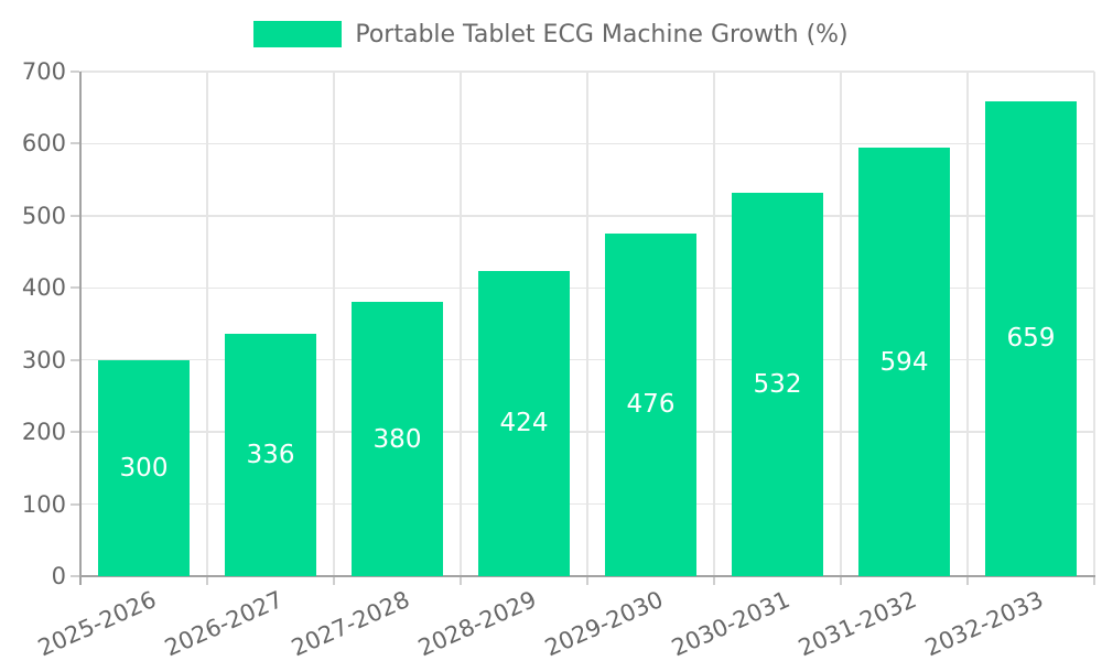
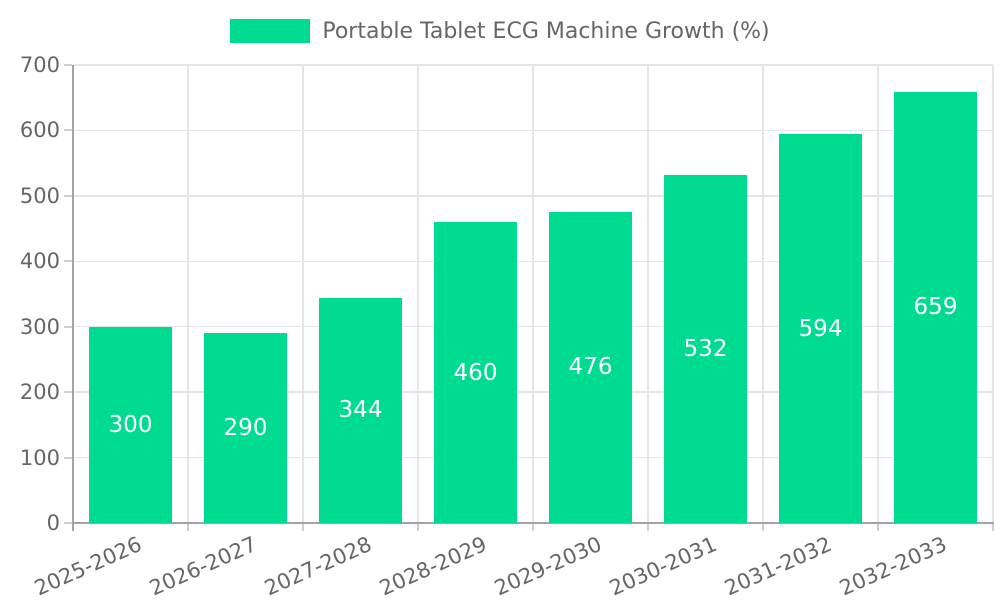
2026-2027: 336 -> 290
2027-2028: 380 -> 344
2028-2029: 424 -> 460
